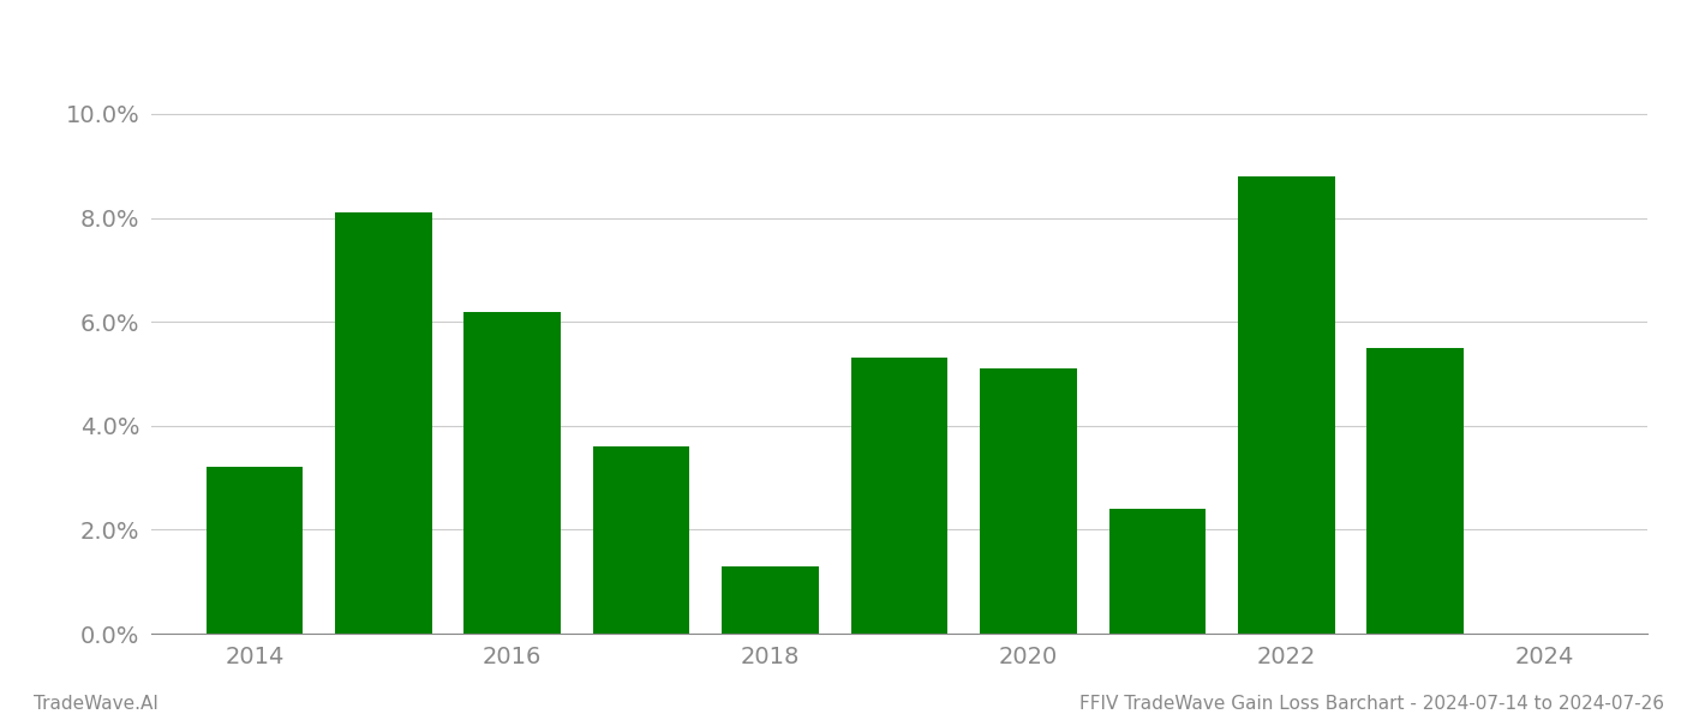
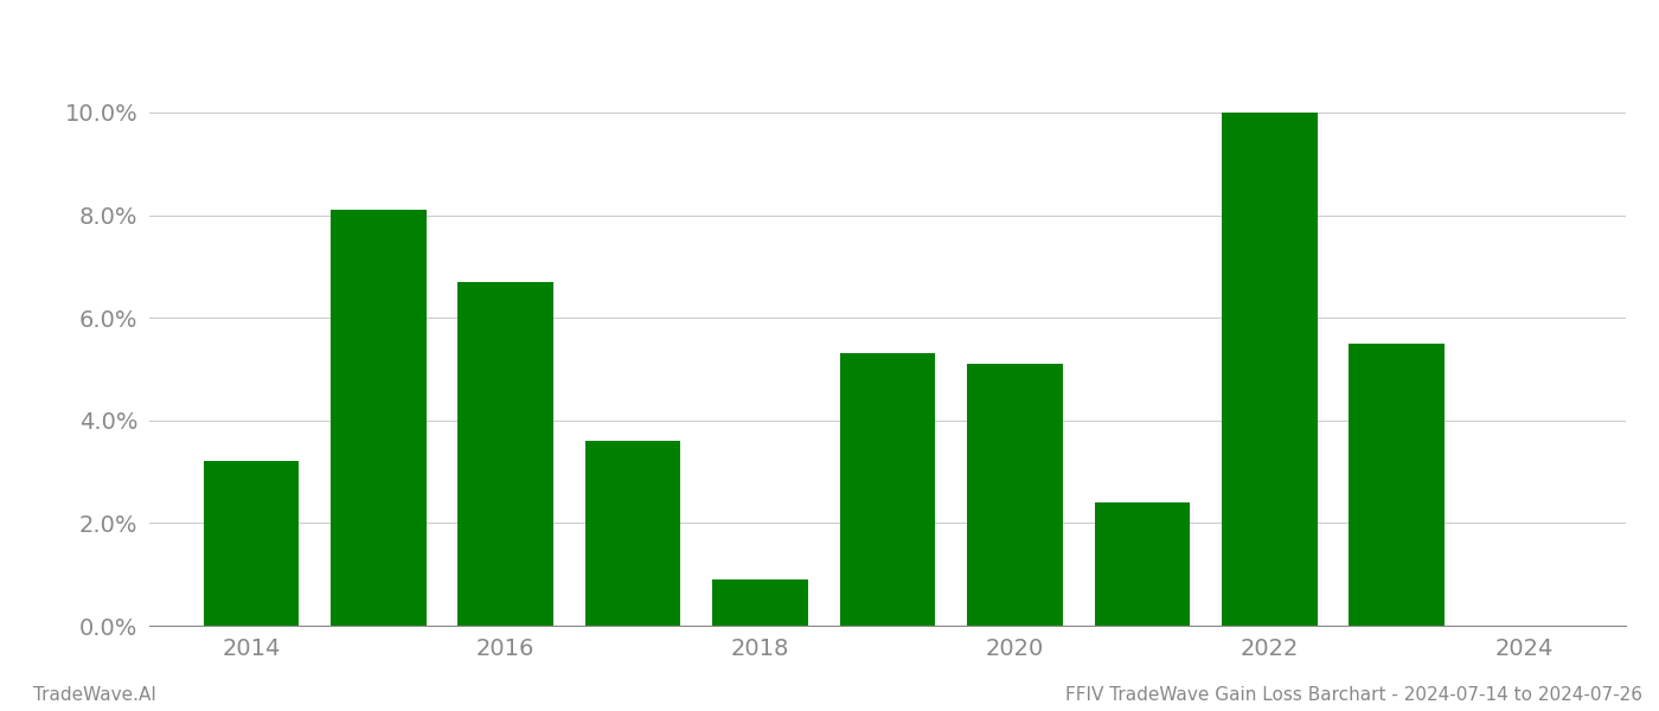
2016: 6.2% -> 6.7%
2018: 1.3% -> 0.9%
2022: 8.8% -> 10.0%
